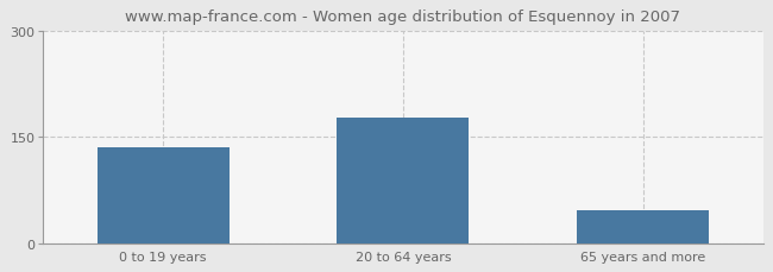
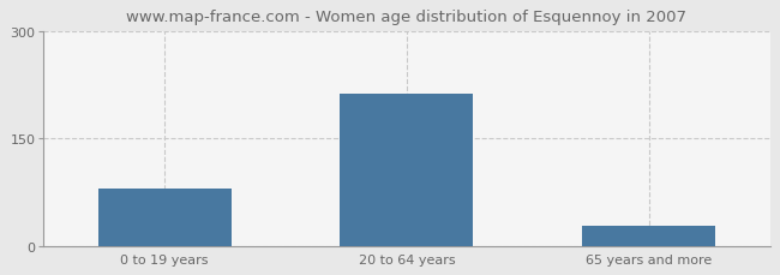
0 to 19 years: 135 -> 80
20 to 64 years: 178 -> 212
65 years and more: 47 -> 28
